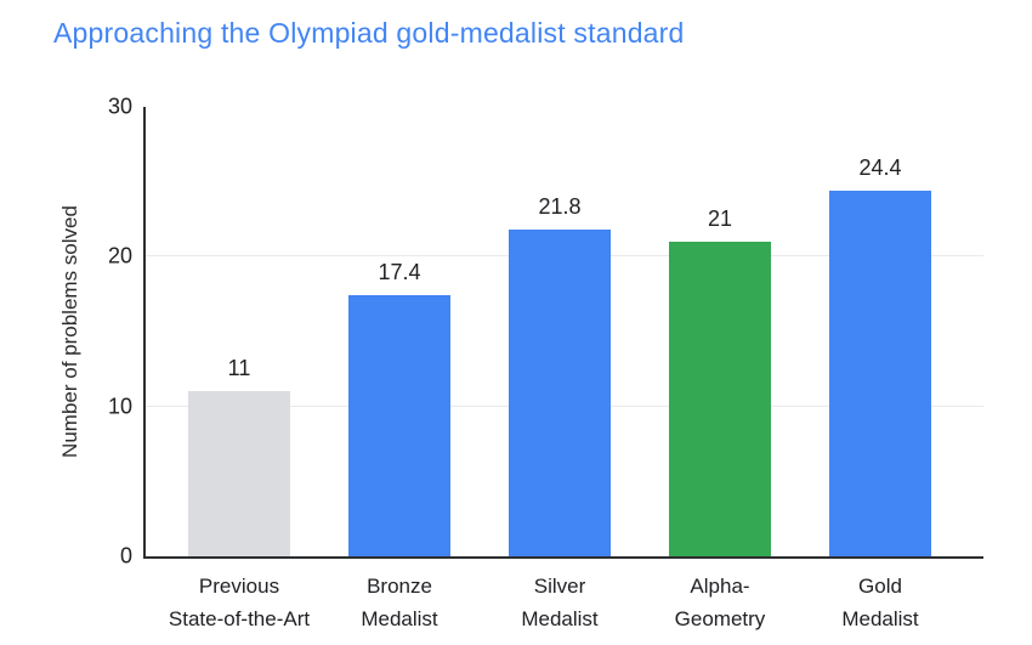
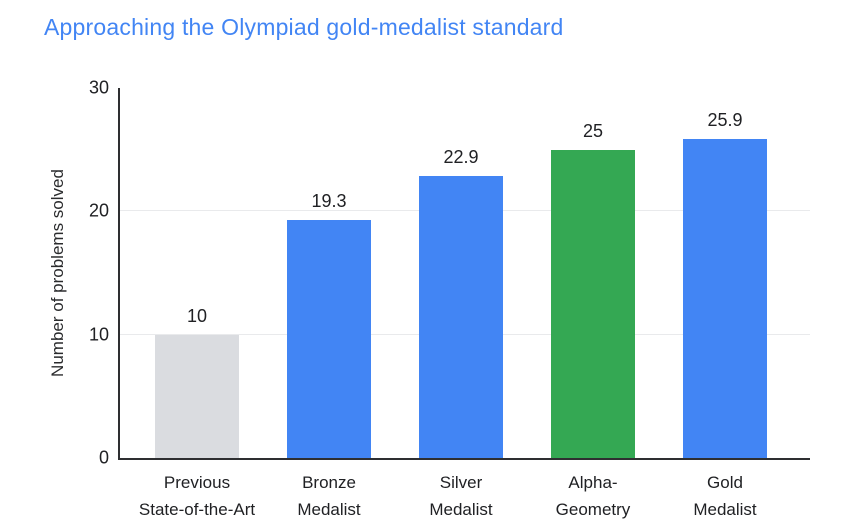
Previous State-of-the-Art: 11 -> 10
Bronze Medalist: 17.4 -> 19.3
Silver Medalist: 21.8 -> 22.9
Alpha- Geometry: 21 -> 25
Gold Medalist: 24.4 -> 25.9
